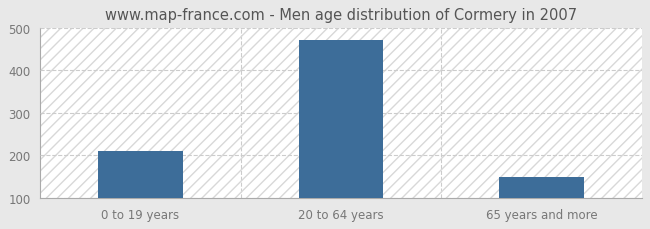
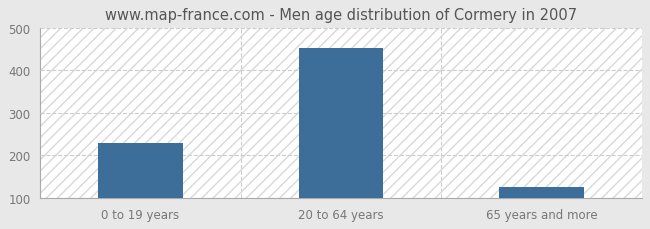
0 to 19 years: 210 -> 230
20 to 64 years: 470 -> 452
65 years and more: 150 -> 125
